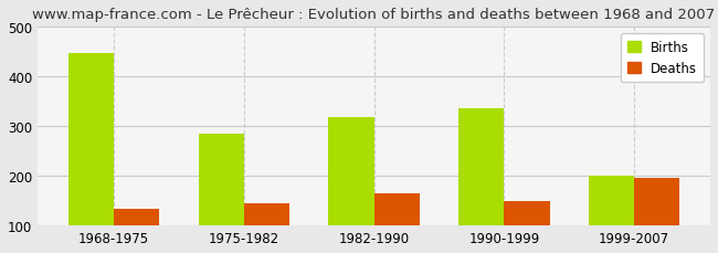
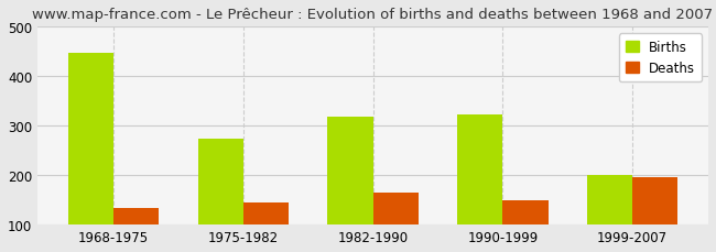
Births/1975-1982: 285 -> 273
Births/1990-1999: 335 -> 322
